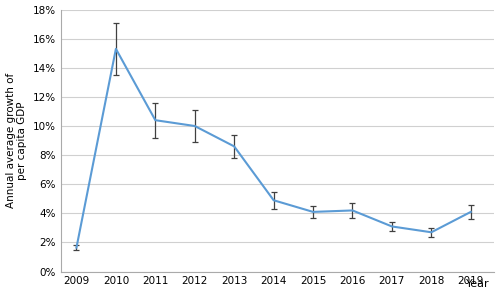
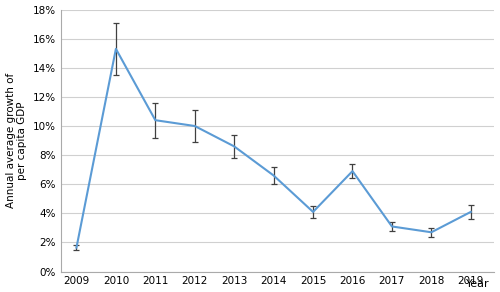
2014: 4.9% -> 6.6%
2016: 4.2% -> 6.9%
